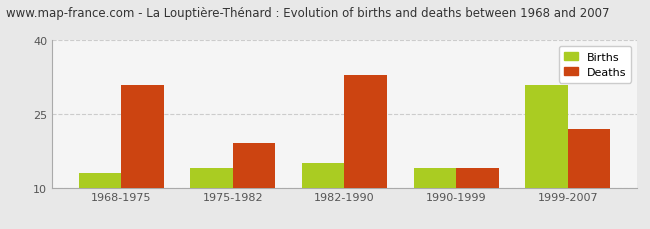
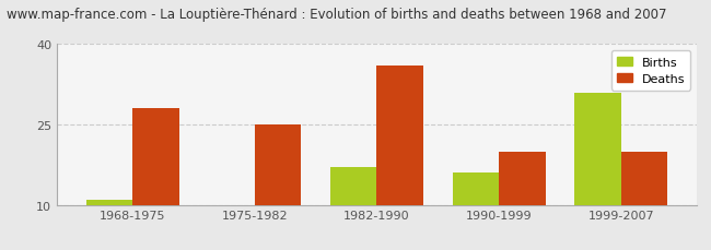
Births/1968-1975: 13 -> 11
Deaths/1968-1975: 31 -> 28
Births/1975-1982: 14 -> 10
Deaths/1975-1982: 19 -> 25
Births/1982-1990: 15 -> 17
Deaths/1982-1990: 33 -> 36
Births/1990-1999: 14 -> 16
Deaths/1990-1999: 14 -> 20
Deaths/1999-2007: 22 -> 20
